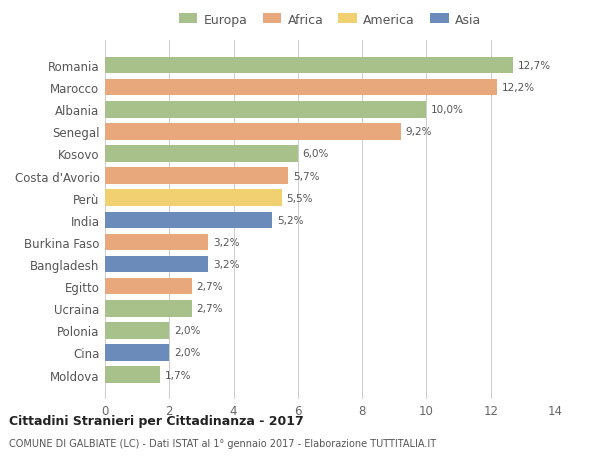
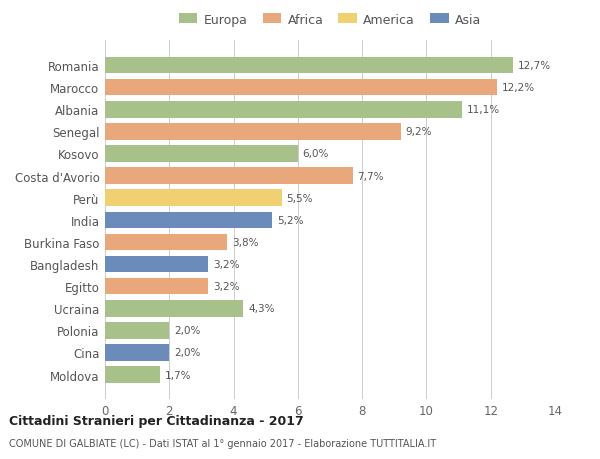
Albania: 10,0% -> 11,1%
Costa d'Avorio: 5,7% -> 7,7%
Burkina Faso: 3,2% -> 3,8%
Egitto: 2,7% -> 3,2%
Ucraina: 2,7% -> 4,3%
